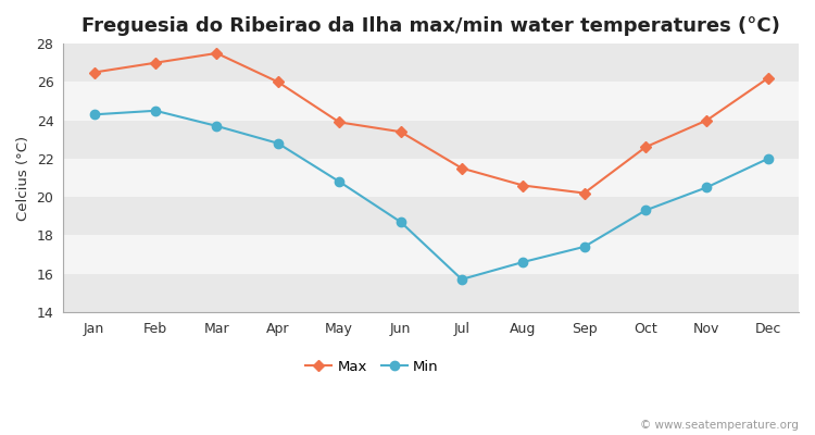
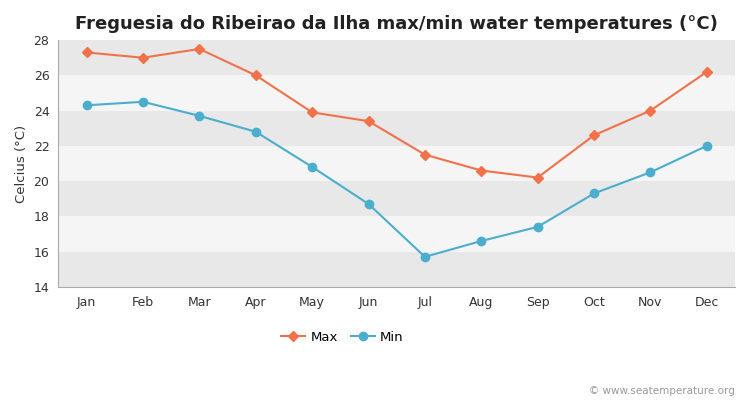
Max/Jan: 26.5 -> 27.3
